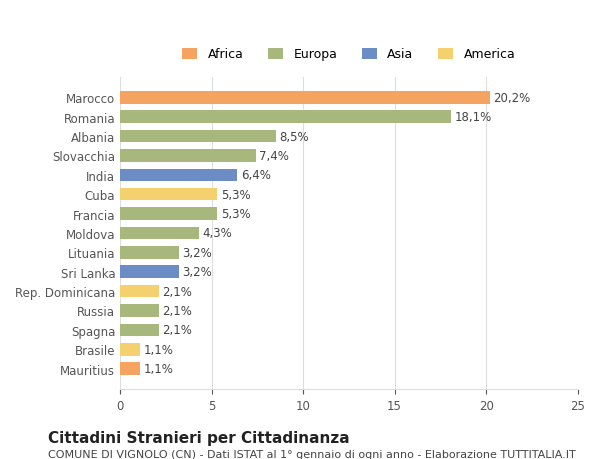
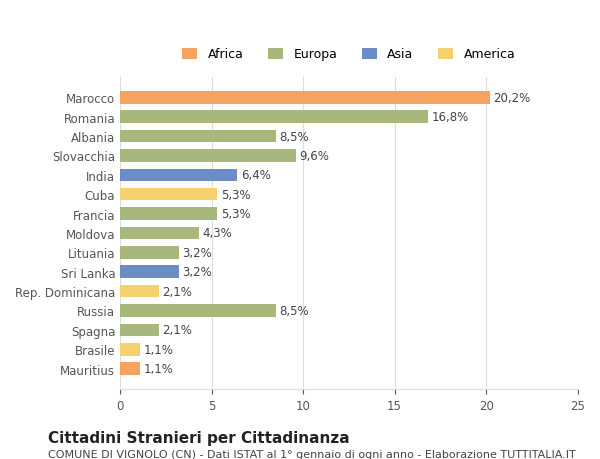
Romania: 18,1% -> 16,8%
Slovacchia: 7,4% -> 9,6%
Russia: 2,1% -> 8,5%
